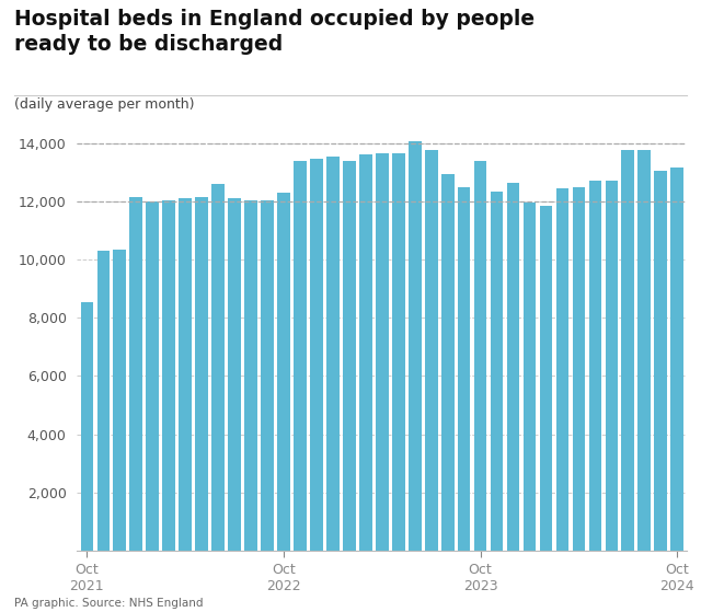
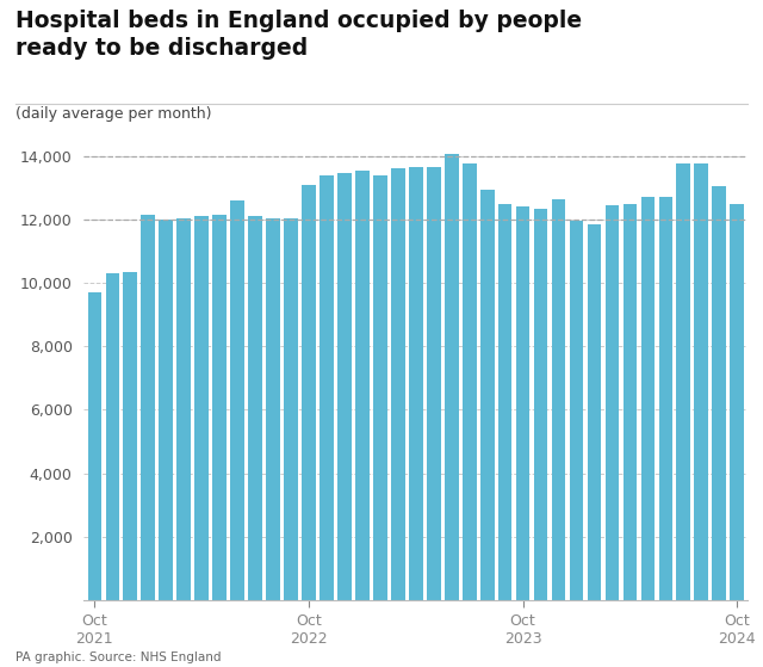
Oct 2021: 8,550 -> 9,700
Oct 2022: 12,300 -> 13,100
Oct 2023: 13,400 -> 12,400
Oct 2024: 13,150 -> 12,500
